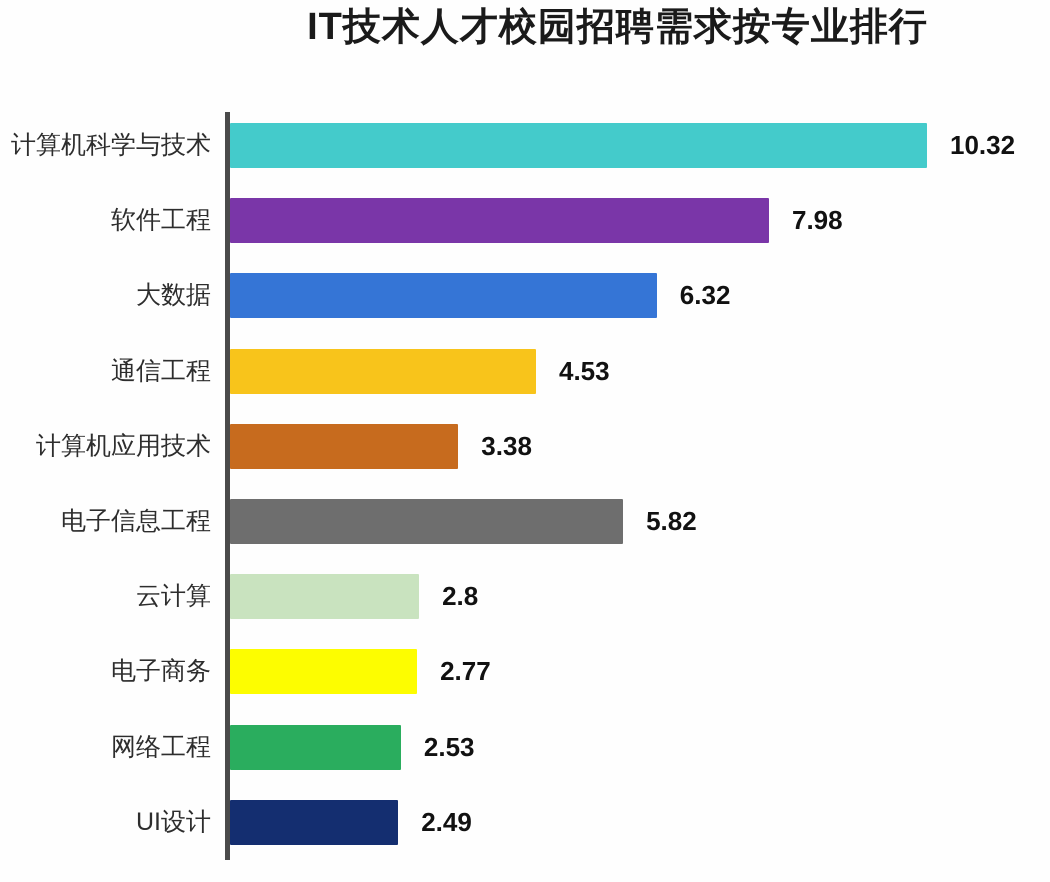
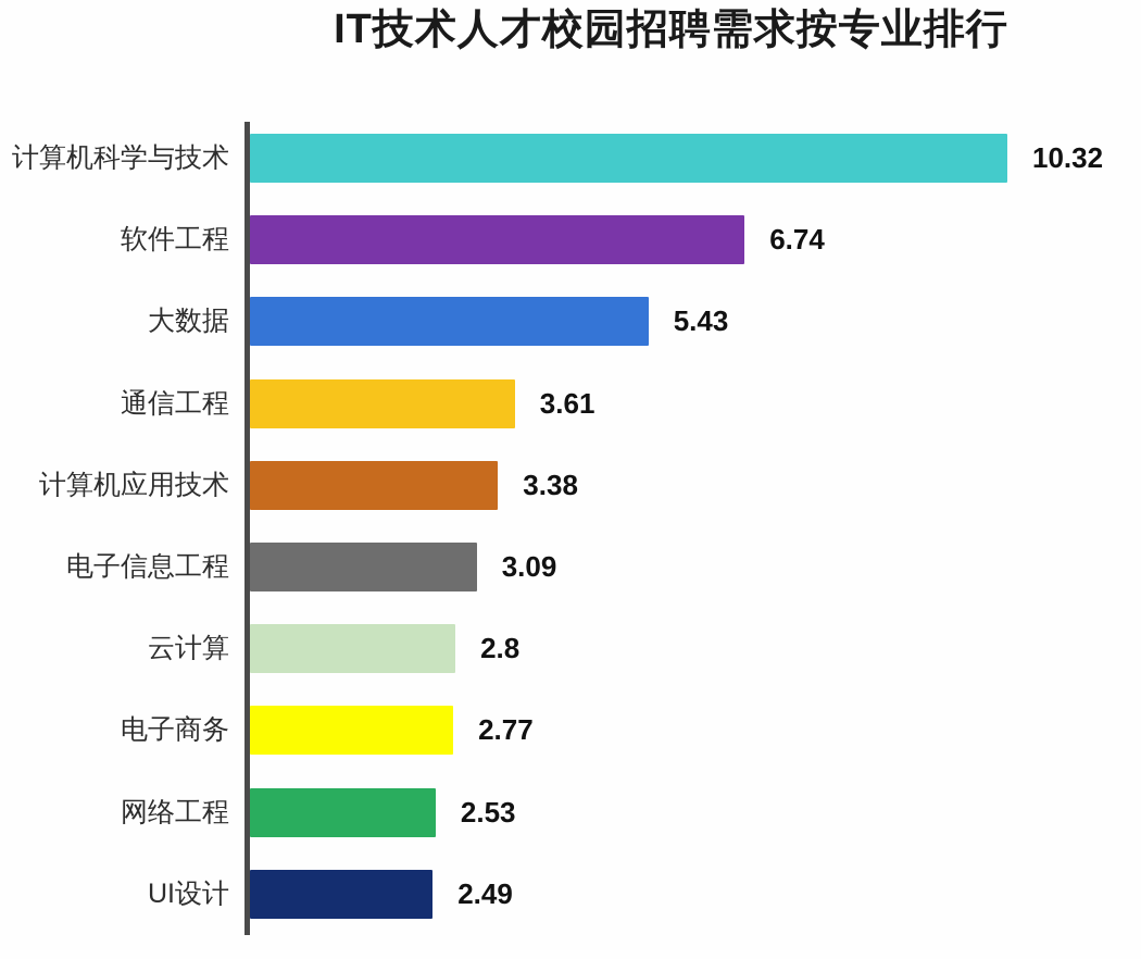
软件工程: 7.98 -> 6.74
大数据: 6.32 -> 5.43
通信工程: 4.53 -> 3.61
电子信息工程: 5.82 -> 3.09
